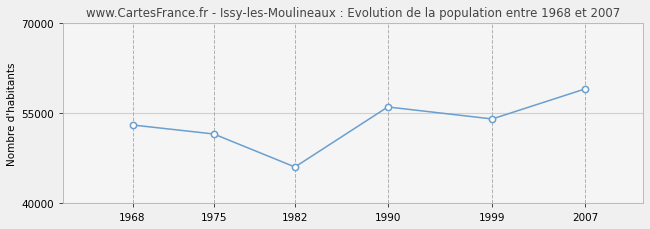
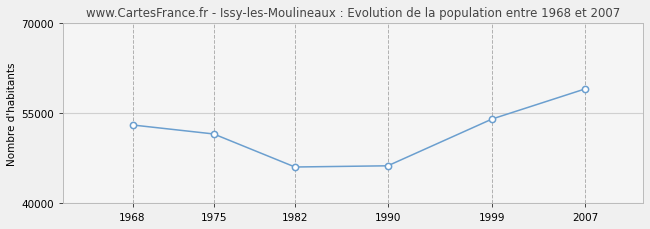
1990: 56000 -> 46200
